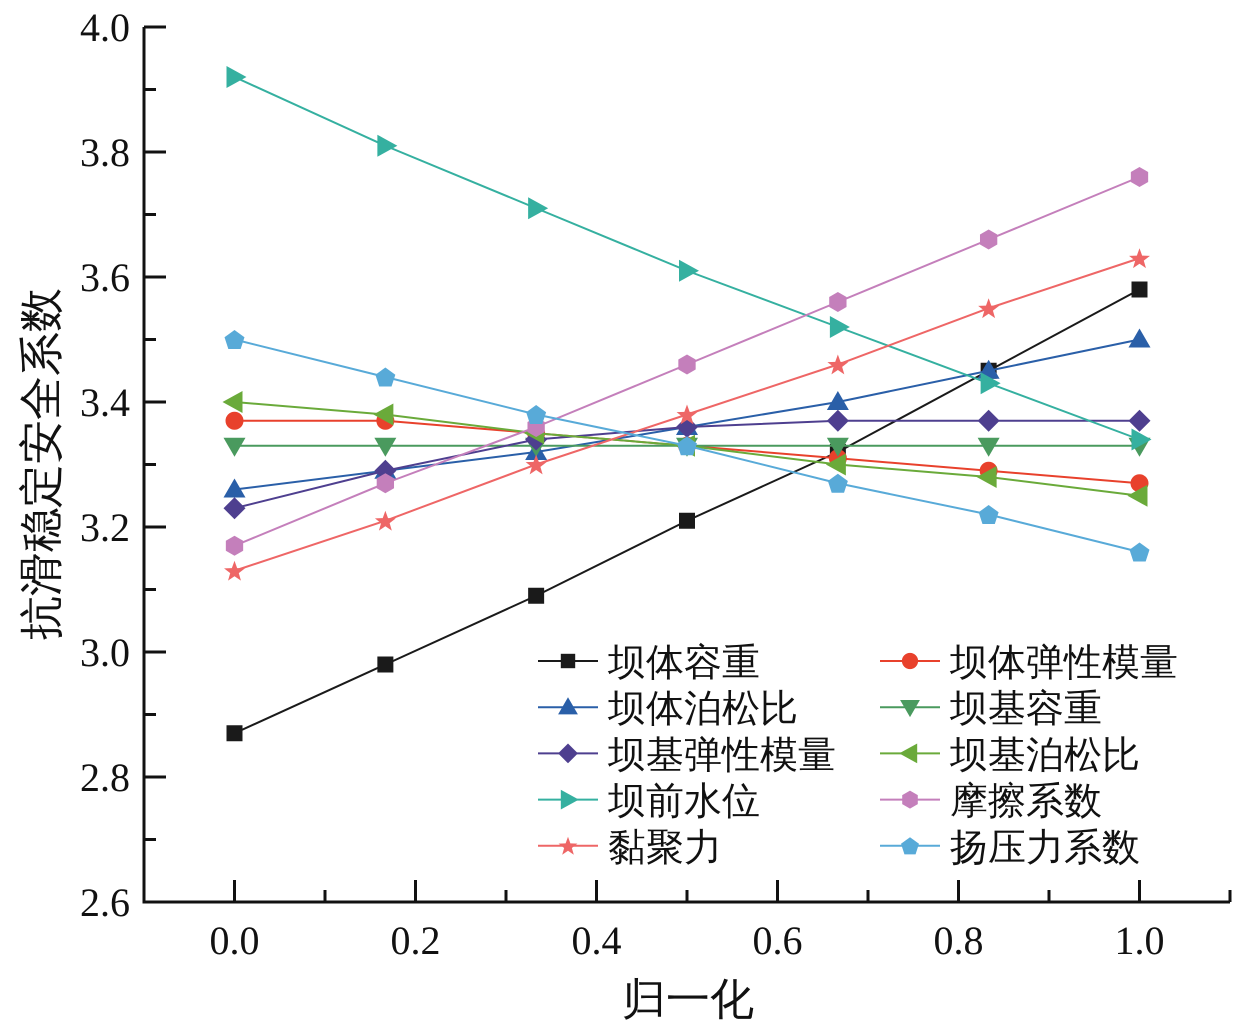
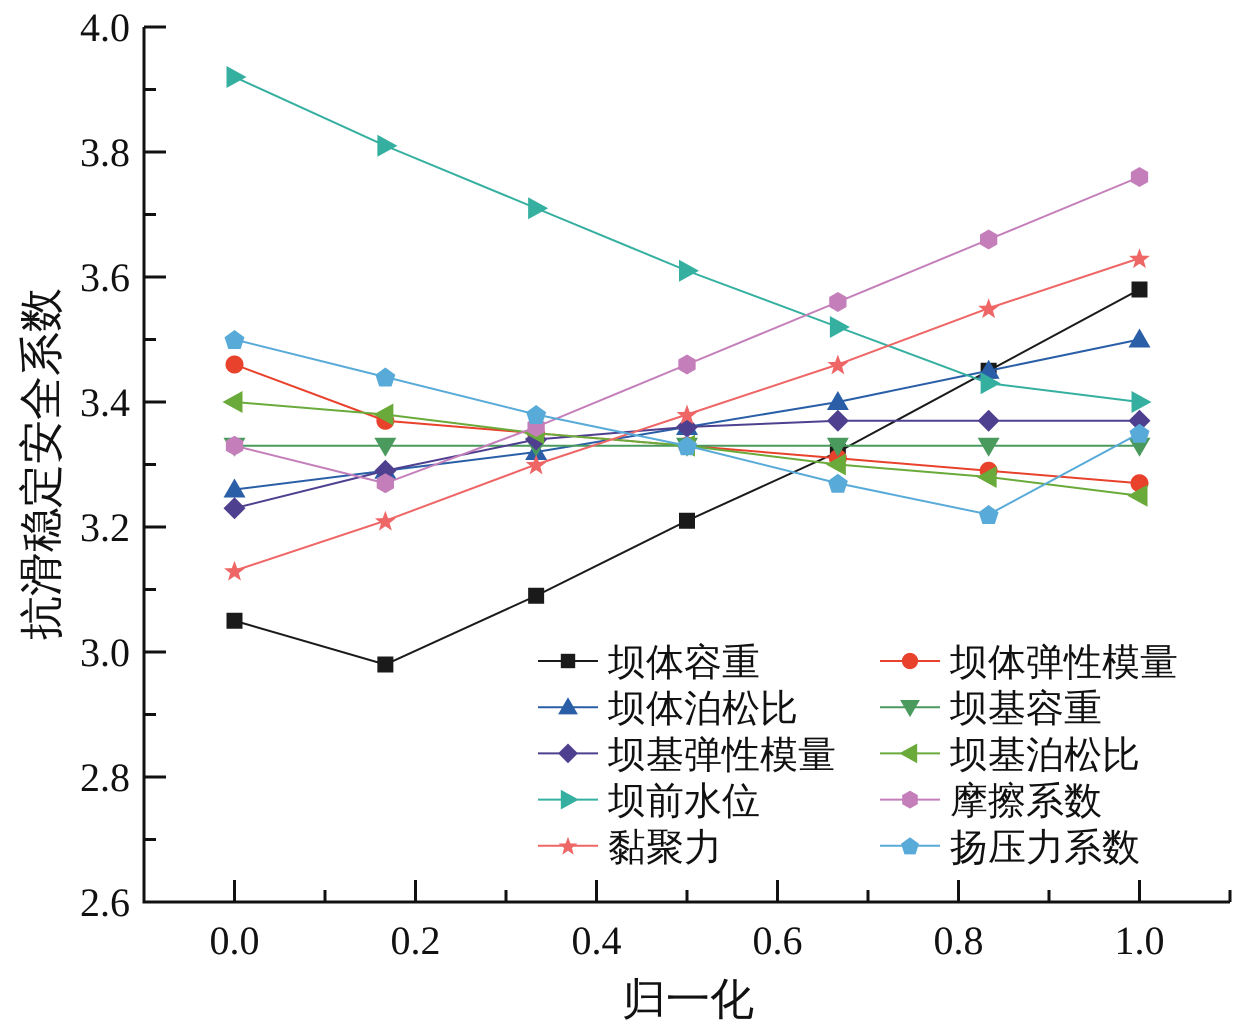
坝体容重/0.0: 2.87 -> 3.05
坝体弹性模量/0.0: 3.37 -> 3.46
摩擦系数/0.0: 3.17 -> 3.33
坝前水位/1.0: 3.34 -> 3.40
扬压力系数/1.0: 3.16 -> 3.35
